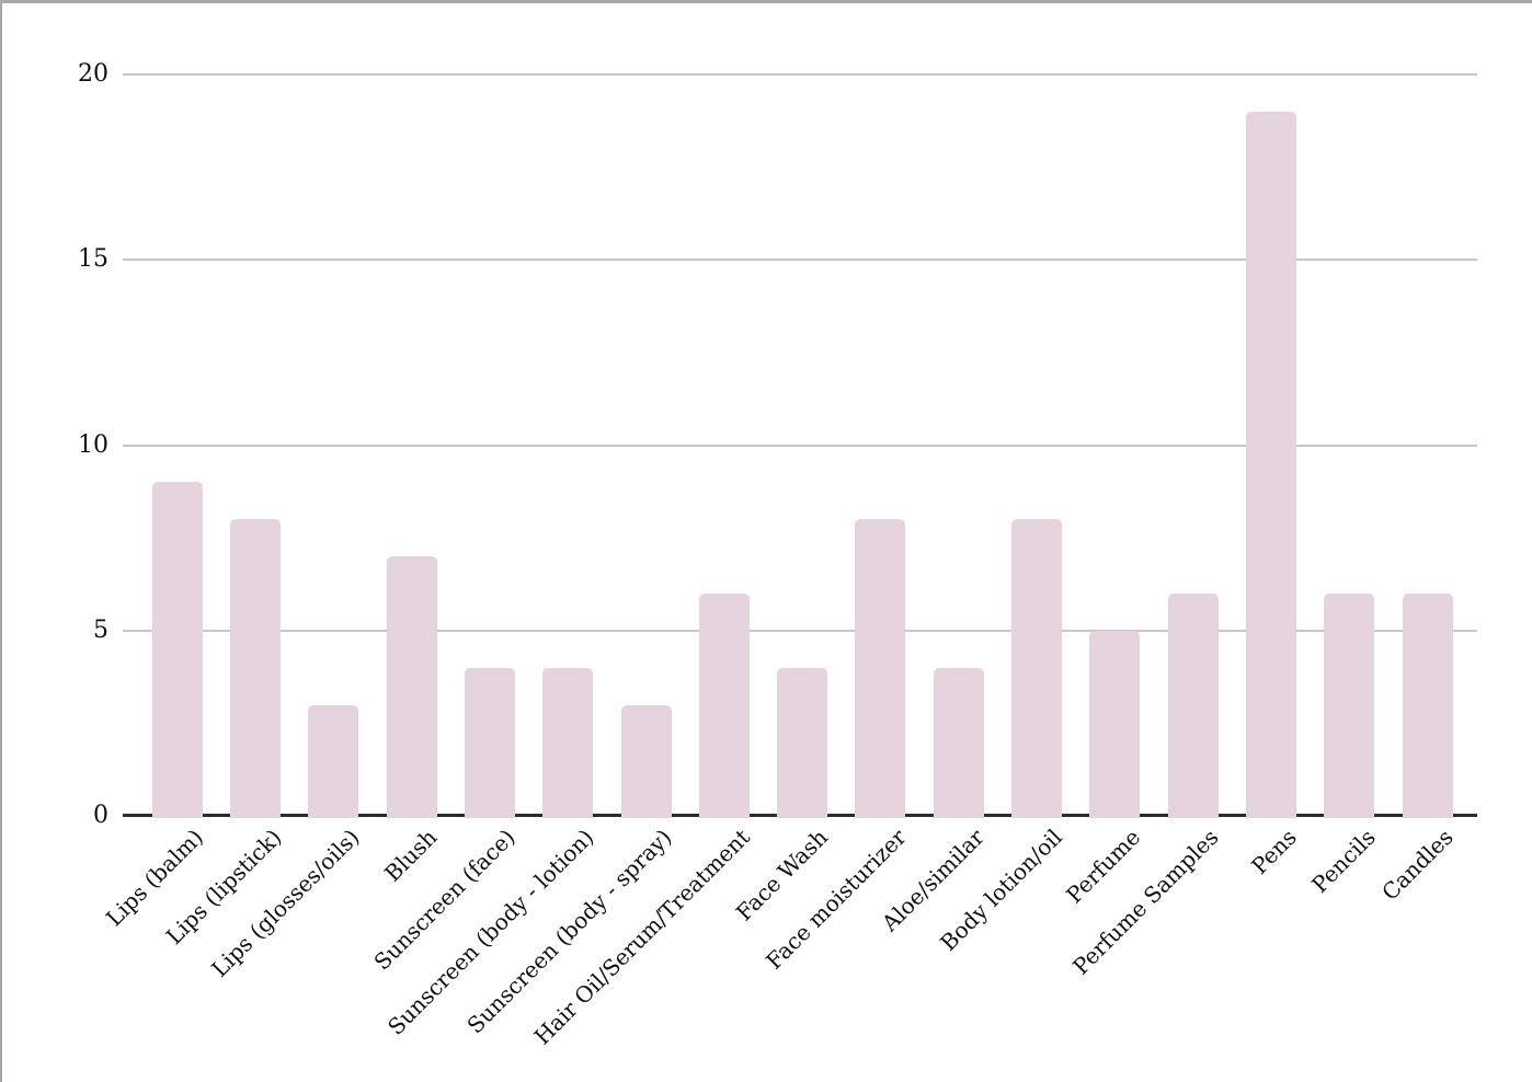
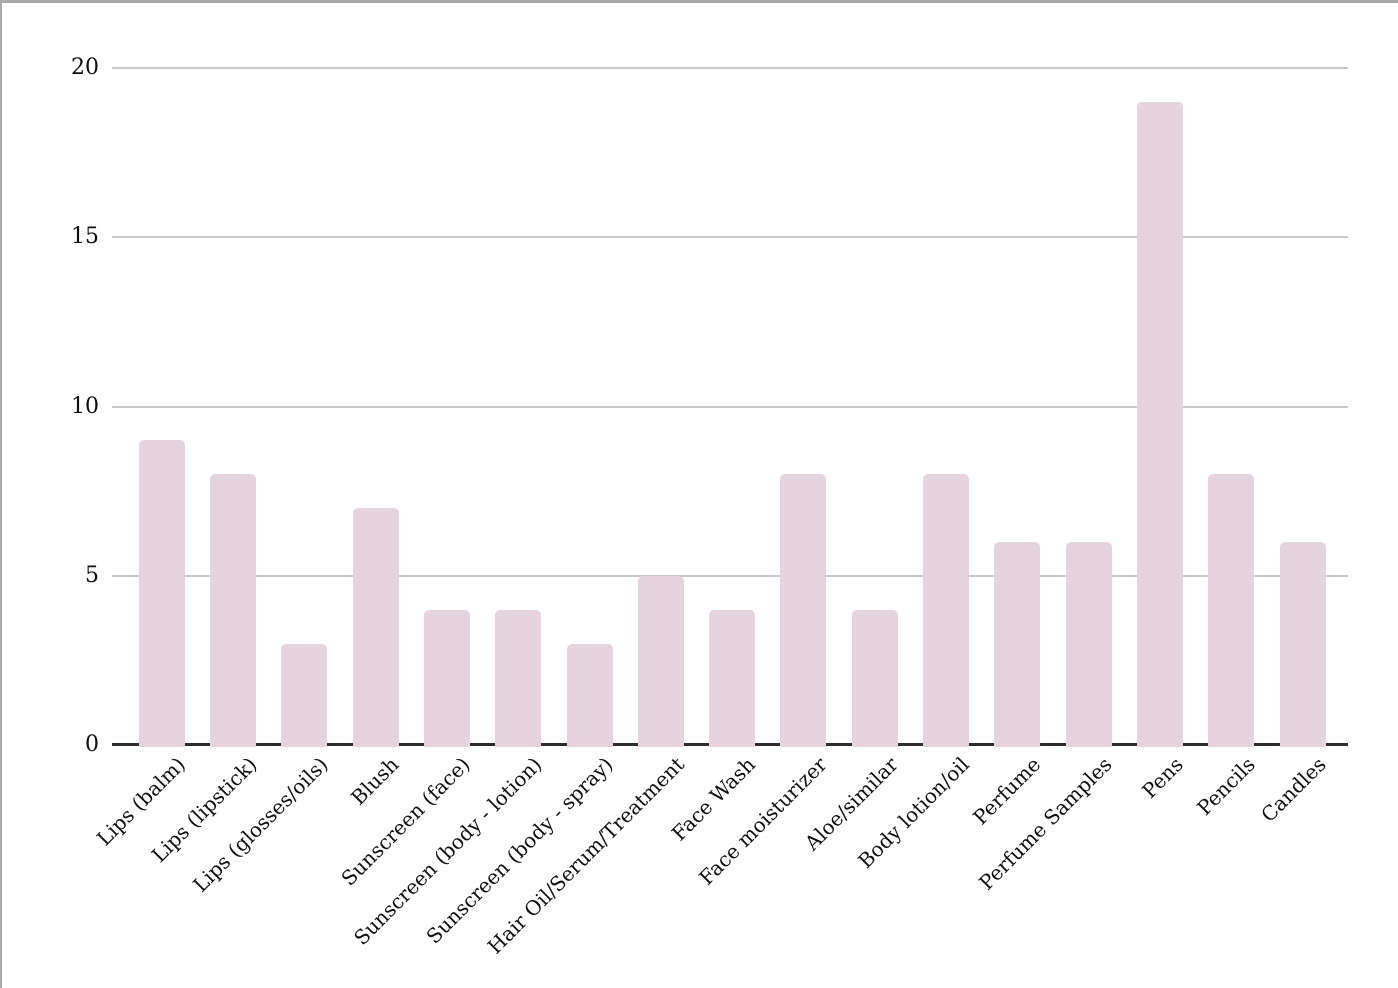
Hair Oil/Serum/Treatment: 6 -> 5
Perfume: 5 -> 6
Pencils: 6 -> 8
